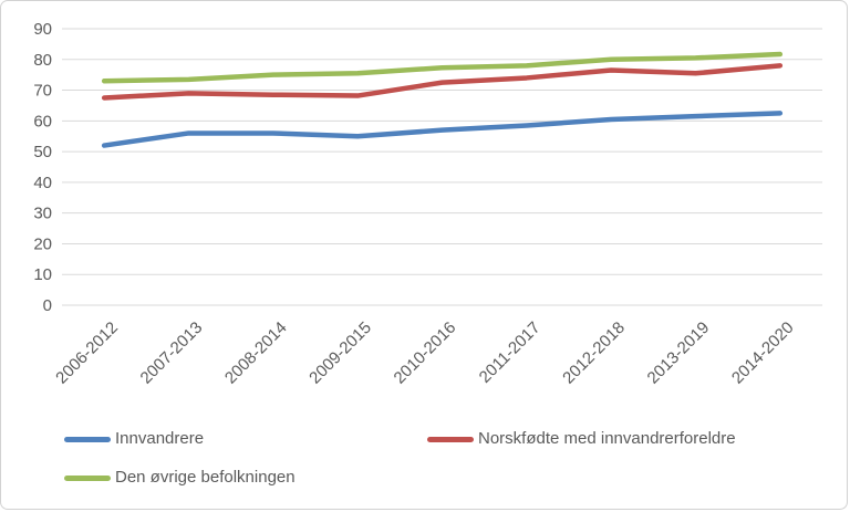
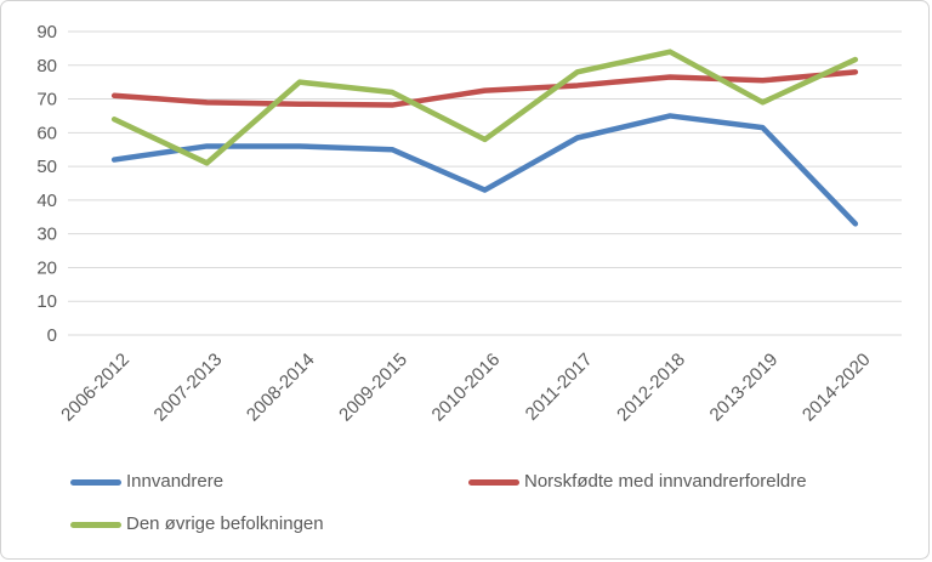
Norskfødte med innvandrerforeldre/2006-2012: 68 -> 71
Den øvrige befolkningen/2006-2012: 73 -> 64
Den øvrige befolkningen/2007-2013: 74 -> 51
Den øvrige befolkningen/2009-2015: 76 -> 72
Innvandrere/2010-2016: 57 -> 43
Den øvrige befolkningen/2010-2016: 77 -> 58
Innvandrere/2012-2018: 60 -> 65
Den øvrige befolkningen/2012-2018: 80 -> 84
Den øvrige befolkningen/2013-2019: 80 -> 69
Innvandrere/2014-2020: 62 -> 33
